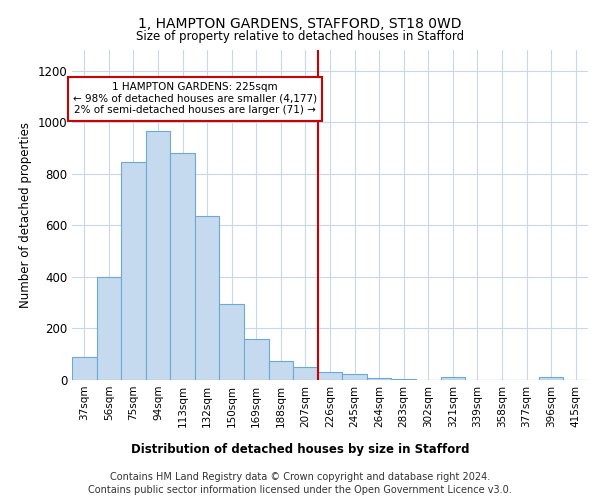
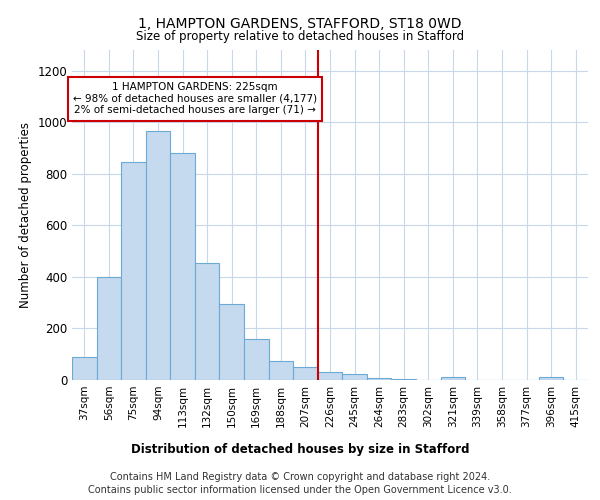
132sqm: 635 -> 455
